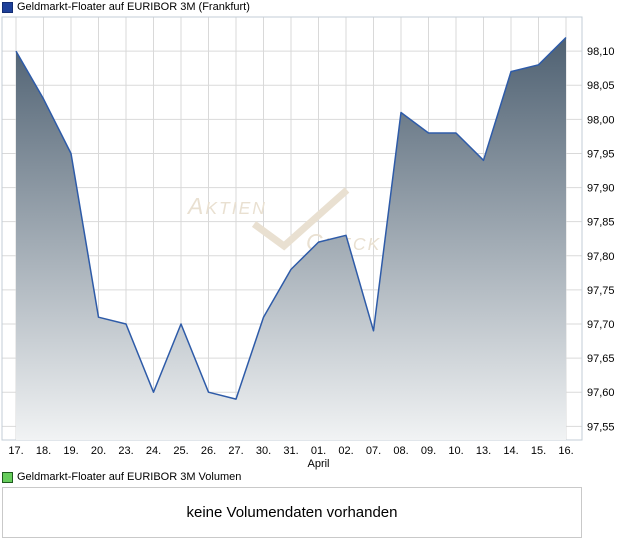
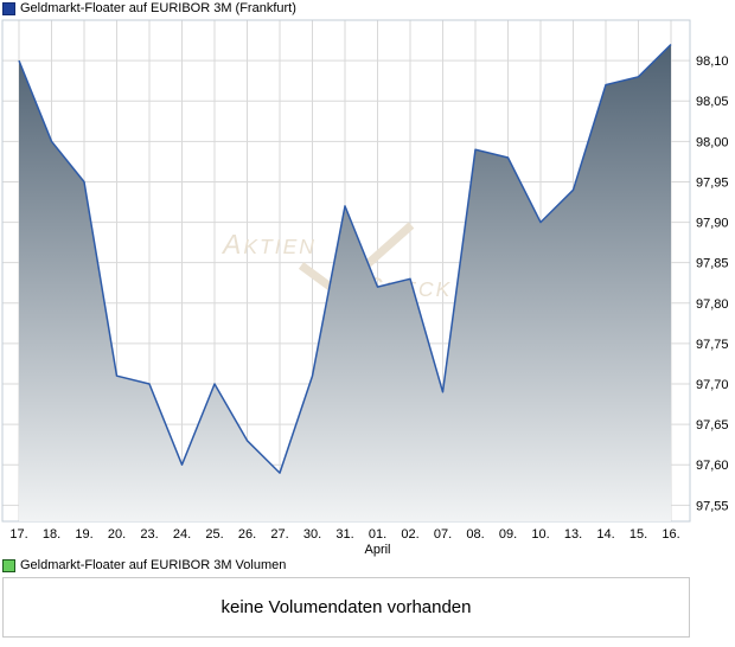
18.: 98,03 -> 98,00
26.: 97,60 -> 97,63
31.: 97,78 -> 97,92
08.: 98,01 -> 97,99
10.: 97,98 -> 97,90
